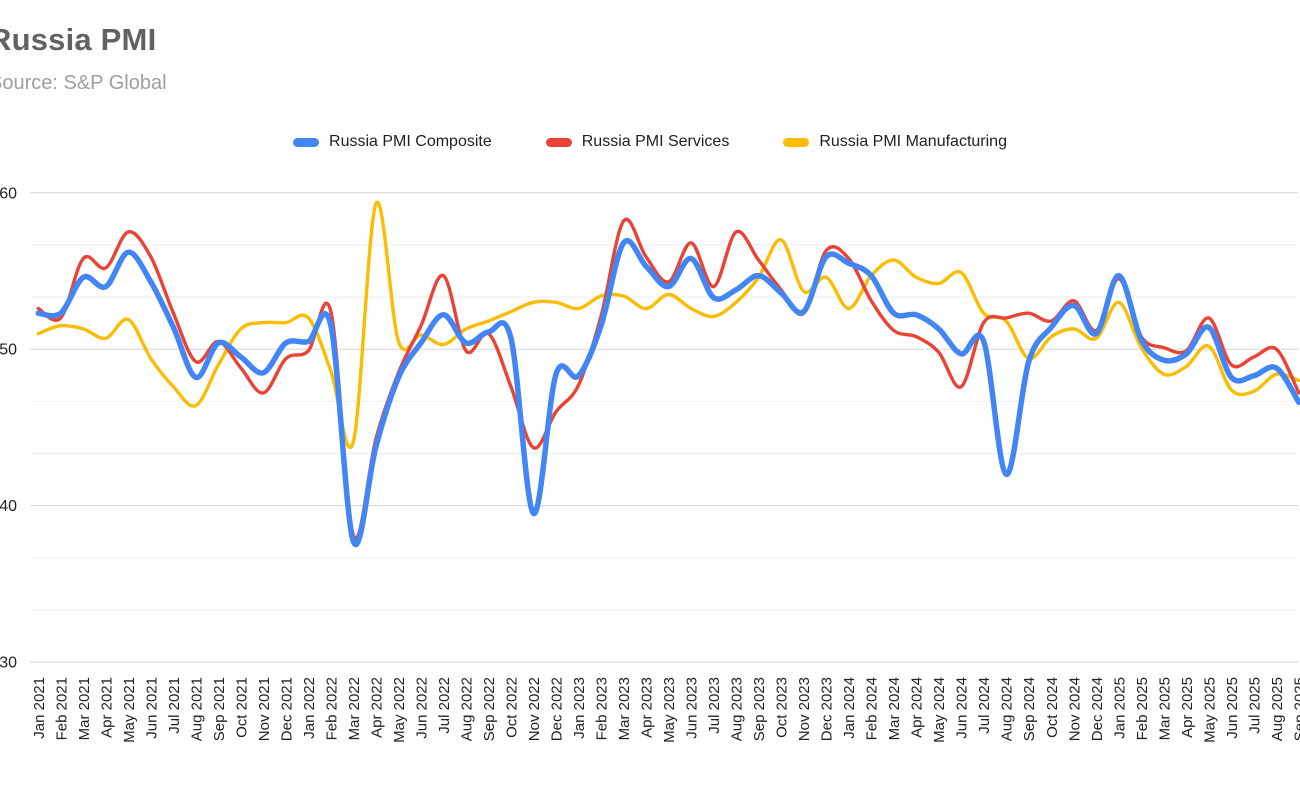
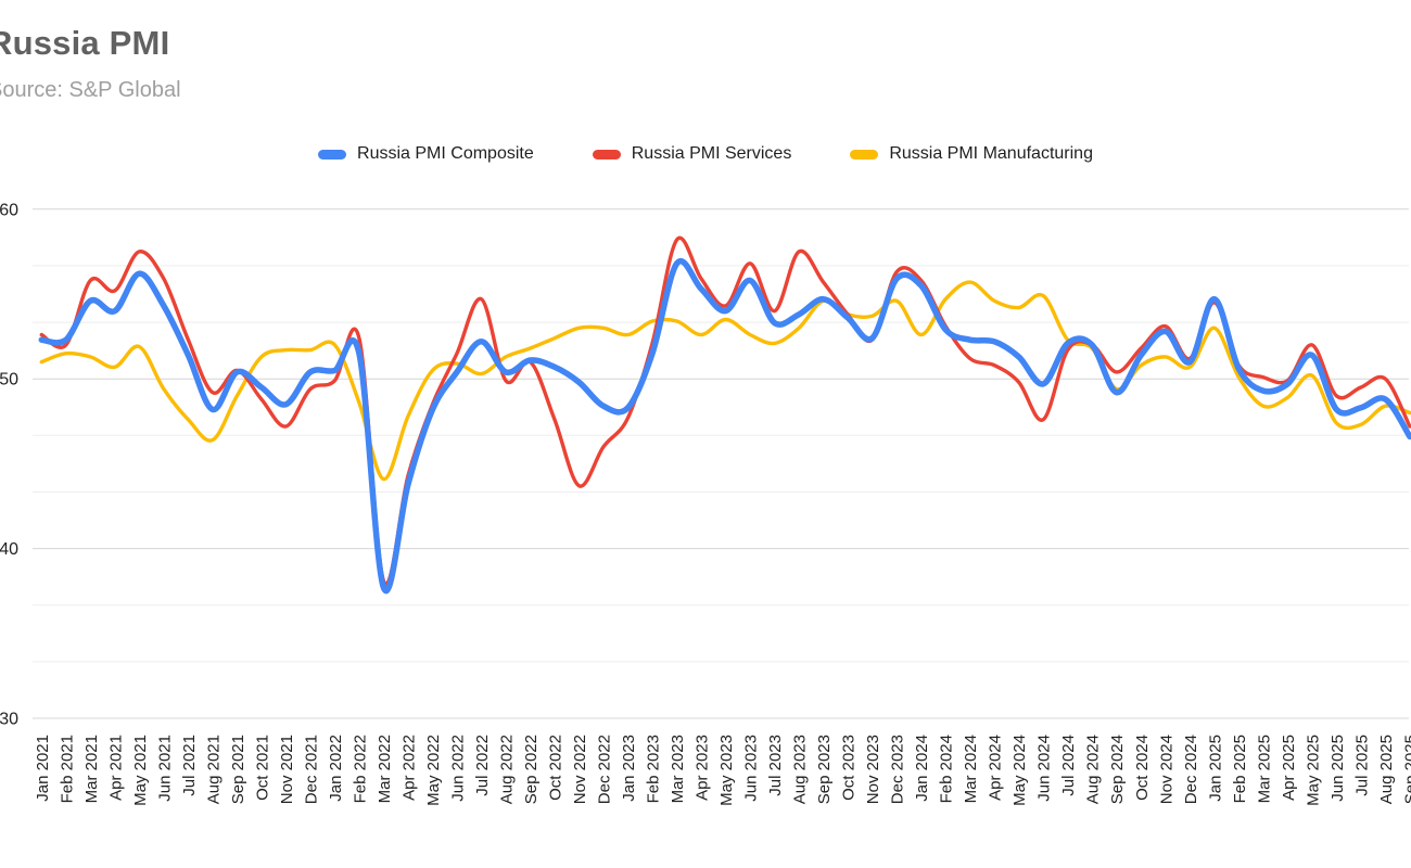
Russia PMI Manufacturing/Apr 2022: 59.3 -> 47.8
Russia PMI Composite/Nov 2022: 39.5 -> 49.8
Russia PMI Manufacturing/Oct 2023: 57.0 -> 53.8
Russia PMI Composite/Feb 2024: 54.7 -> 52.9
Russia PMI Composite/Jul 2024: 50.5 -> 52.1
Russia PMI Composite/Aug 2024: 42.0 -> 52.0
Russia PMI Services/Sep 2024: 52.3 -> 50.4
